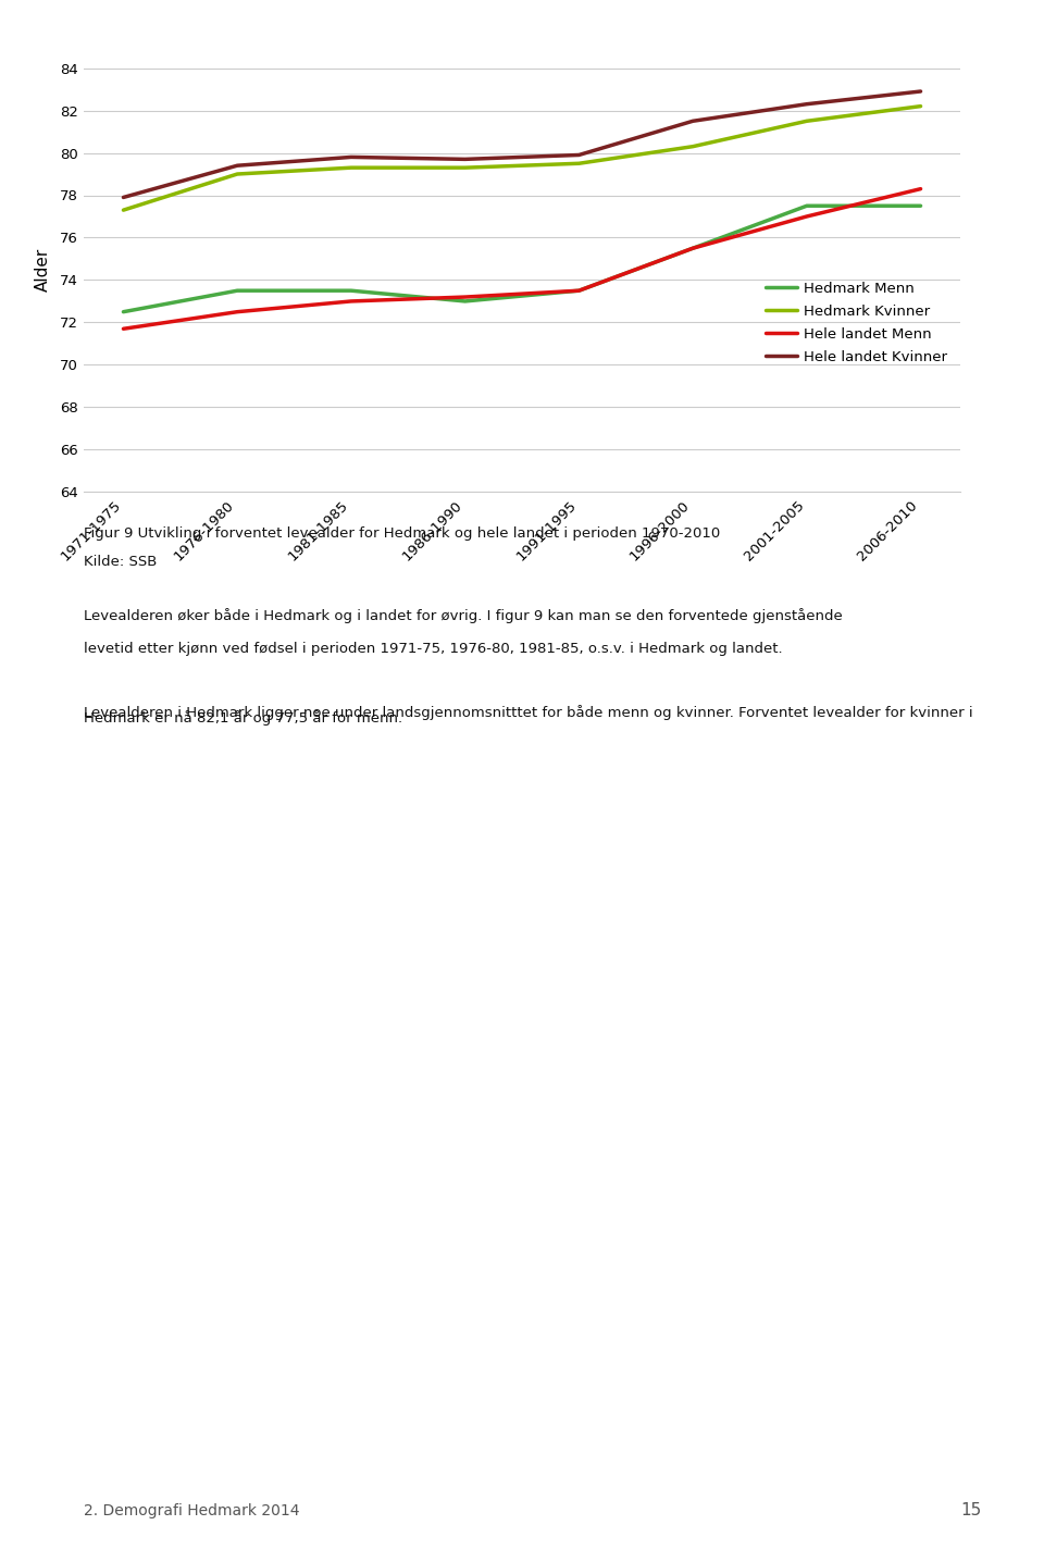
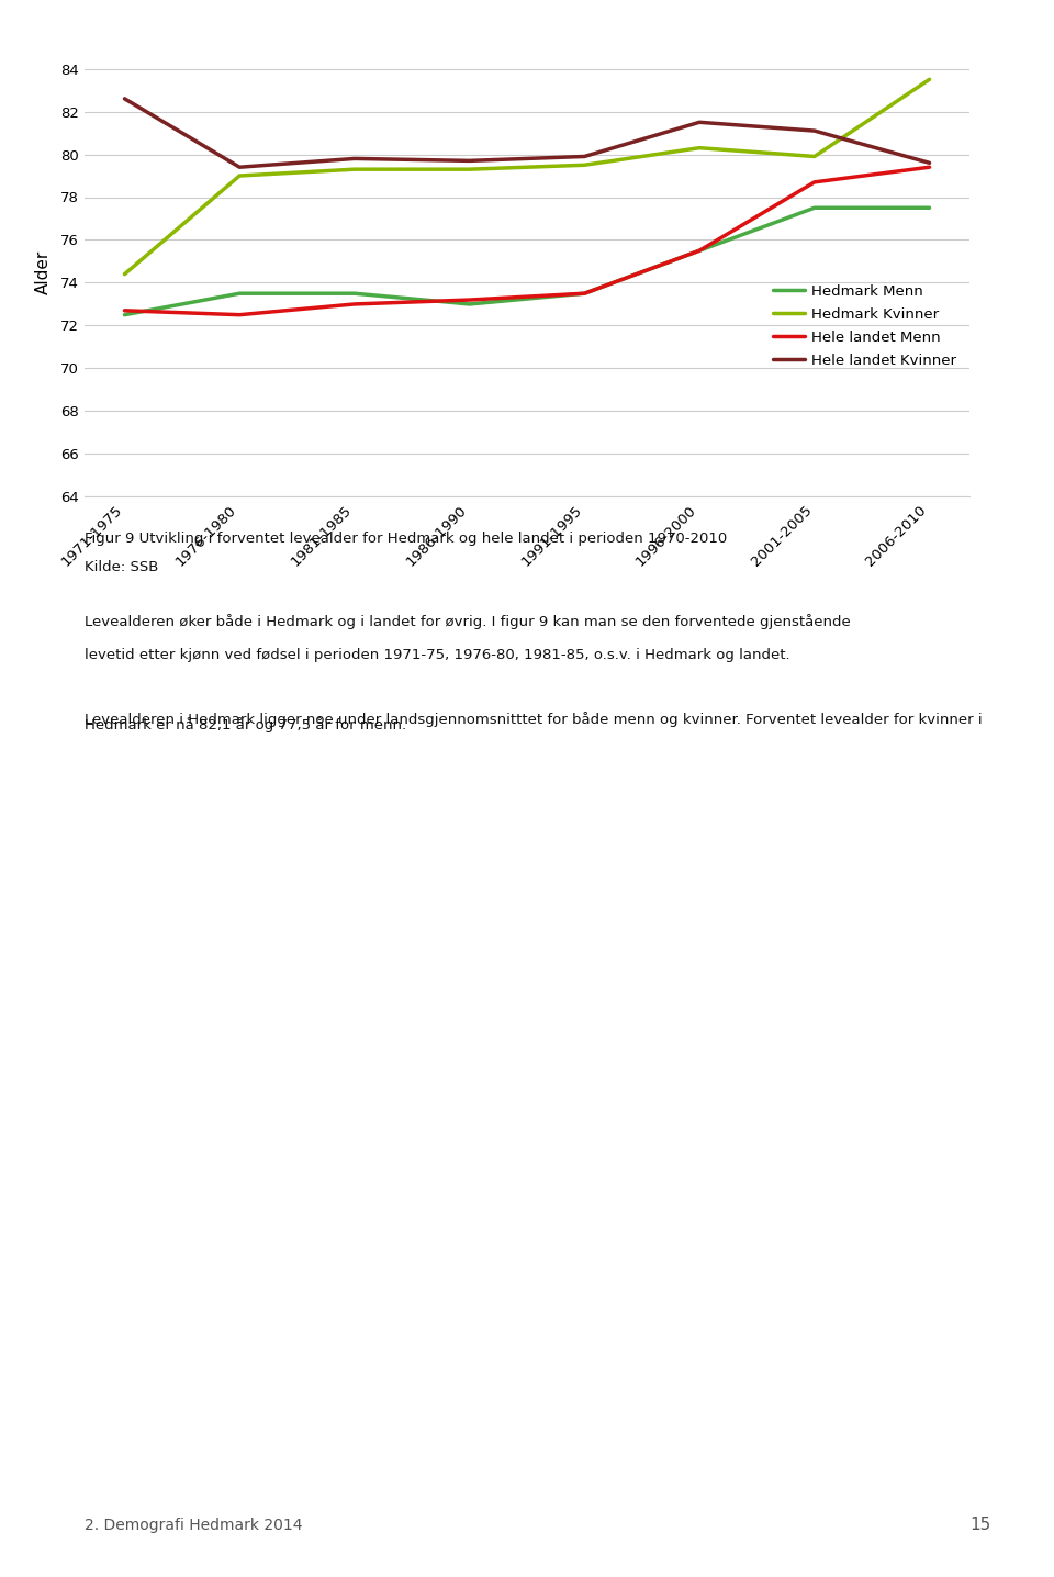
Hedmark Kvinner/1971-1975: 77.3 -> 74.4
Hele landet Menn/1971-1975: 71.7 -> 72.7
Hele landet Kvinner/1971-1975: 77.9 -> 82.6
Hedmark Kvinner/2001-2005: 81.5 -> 79.9
Hele landet Menn/2001-2005: 77.0 -> 78.7
Hele landet Kvinner/2001-2005: 82.3 -> 81.1
Hedmark Kvinner/2006-2010: 82.2 -> 83.5
Hele landet Menn/2006-2010: 78.3 -> 79.4
Hele landet Kvinner/2006-2010: 82.9 -> 79.6
